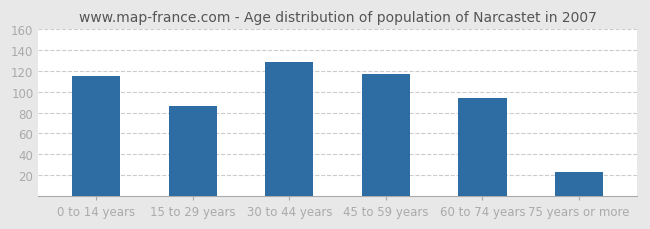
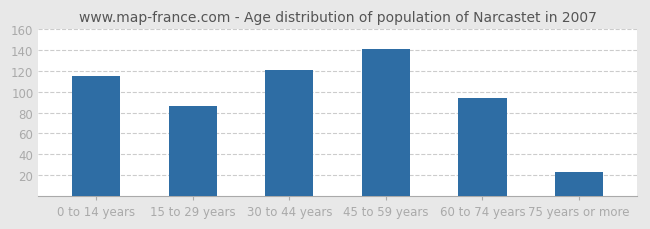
30 to 44 years: 129 -> 121
45 to 59 years: 117 -> 141
